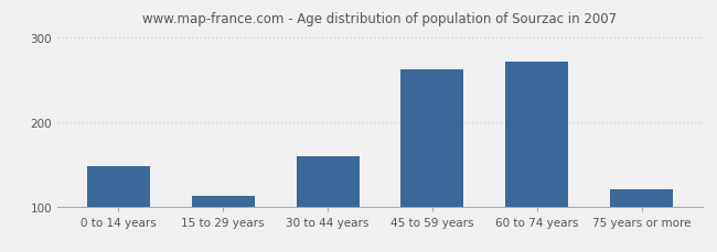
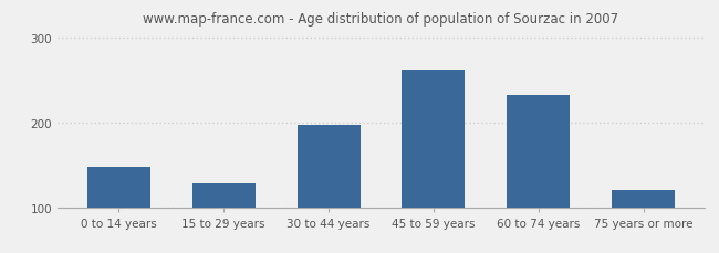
15 to 29 years: 112 -> 128
30 to 44 years: 160 -> 197
60 to 74 years: 272 -> 233
